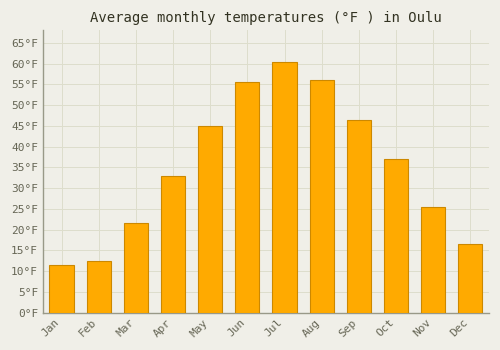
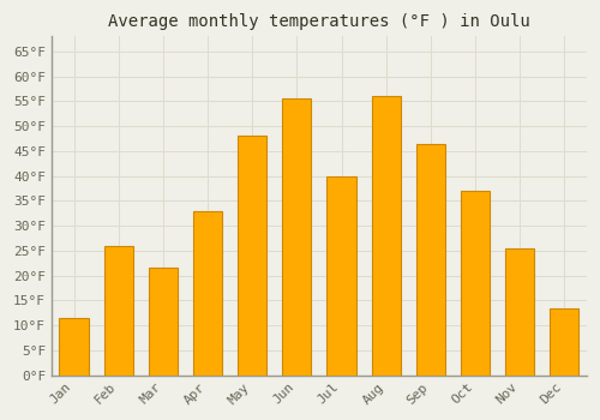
Feb: 12.5°F -> 26.0°F
May: 45.0°F -> 48.0°F
Jul: 60.5°F -> 40.0°F
Dec: 16.5°F -> 13.5°F
